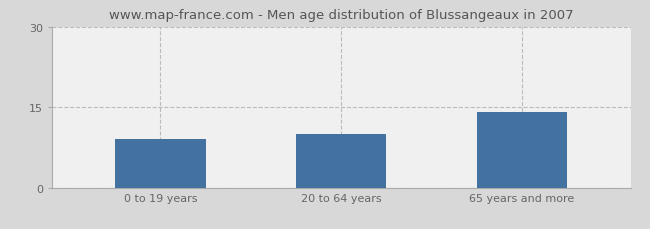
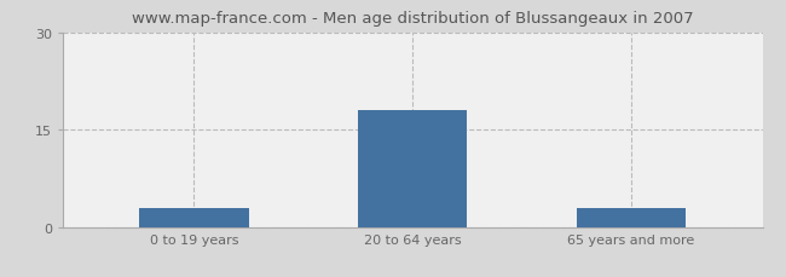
0 to 19 years: 9 -> 3
20 to 64 years: 10 -> 18
65 years and more: 14 -> 3
